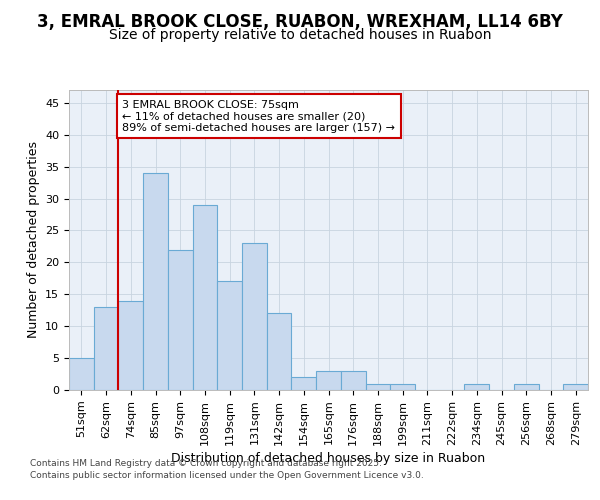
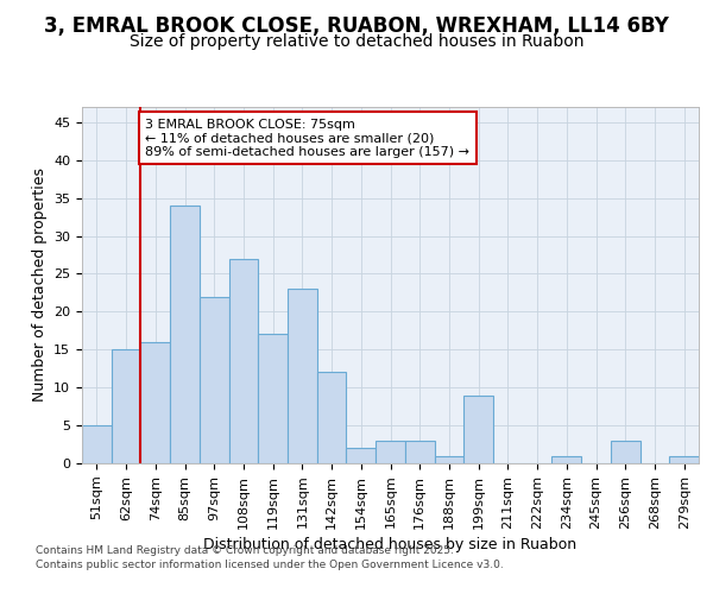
62sqm: 13 -> 15
74sqm: 14 -> 16
108sqm: 29 -> 27
199sqm: 1 -> 9
256sqm: 1 -> 3
